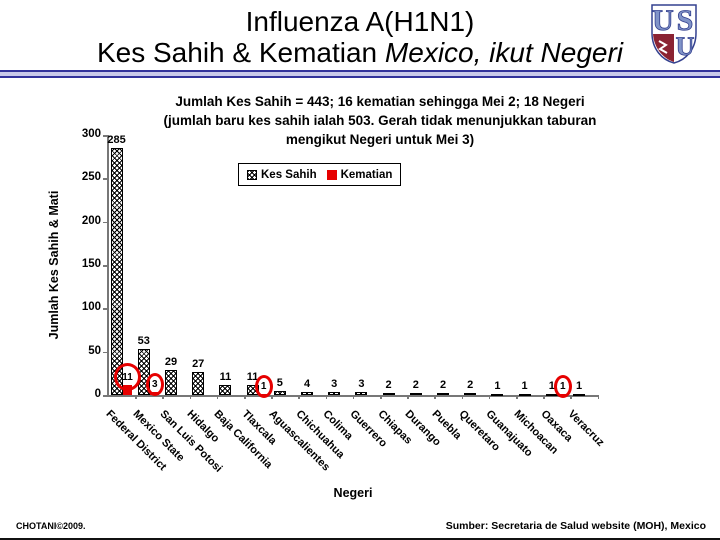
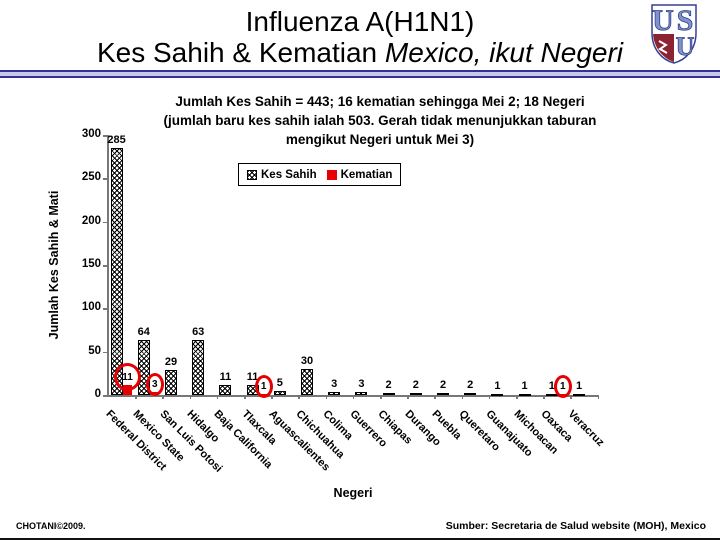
Kes Sahih/Mexico State: 53 -> 64
Kes Sahih/Hidalgo: 27 -> 63
Kes Sahih/Chichuahua: 4 -> 30
